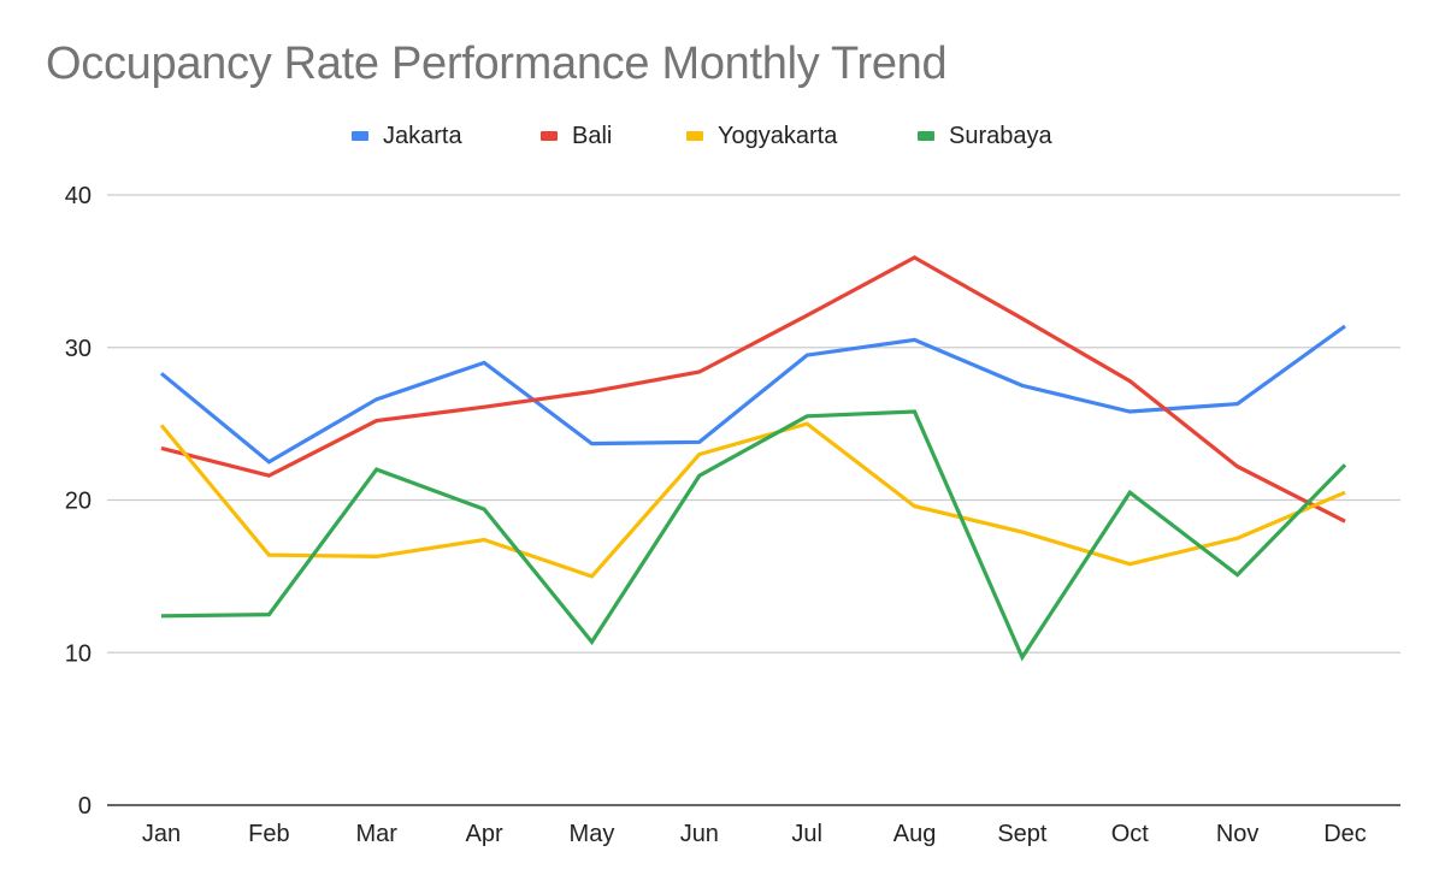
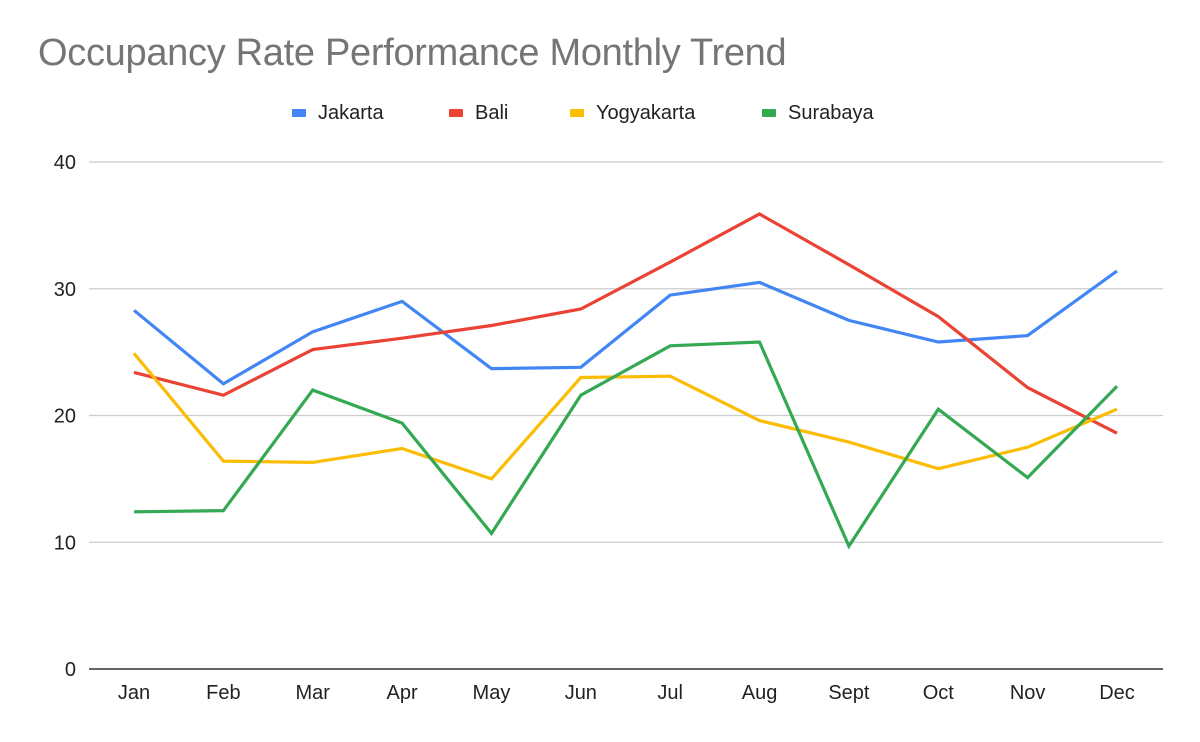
Yogyakarta/Jul: 25.0 -> 23.1
